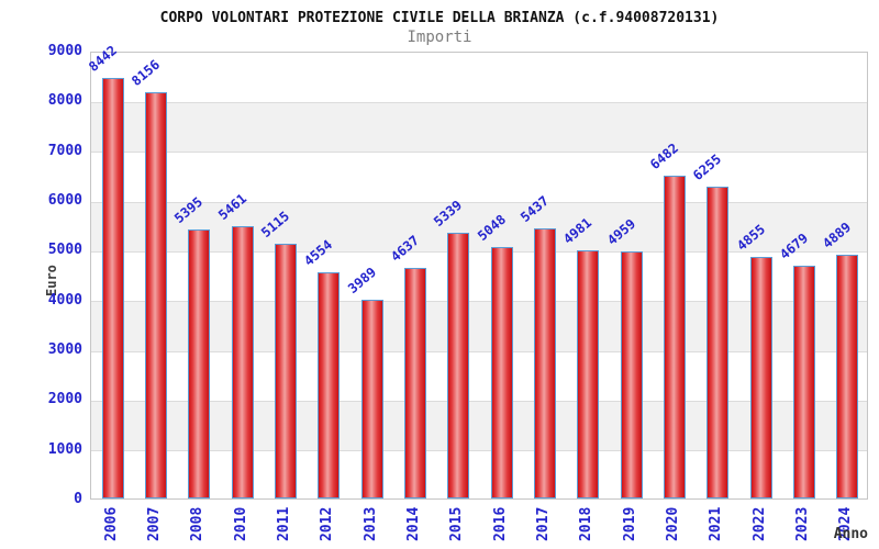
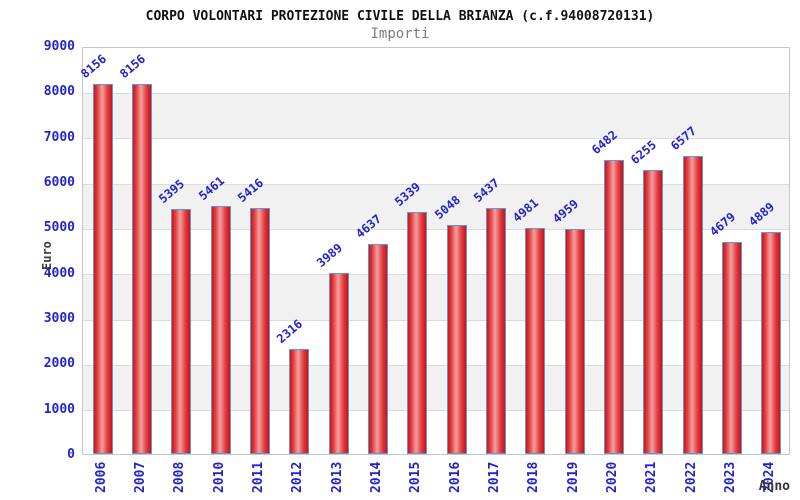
2006: 8442 -> 8156
2011: 5115 -> 5416
2012: 4554 -> 2316
2022: 4855 -> 6577
